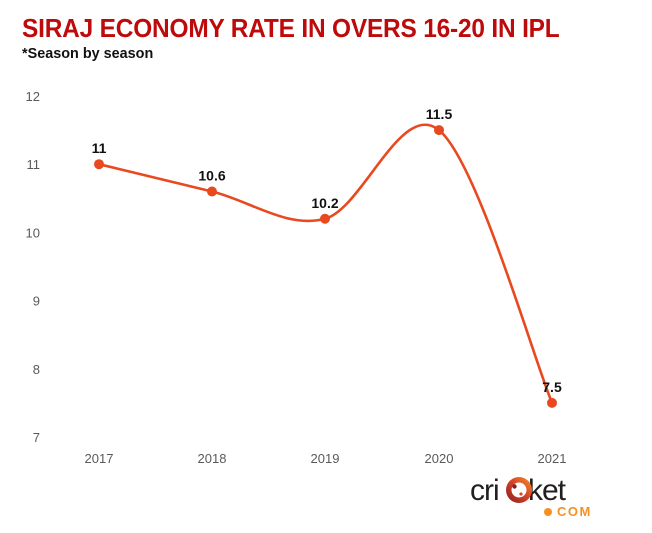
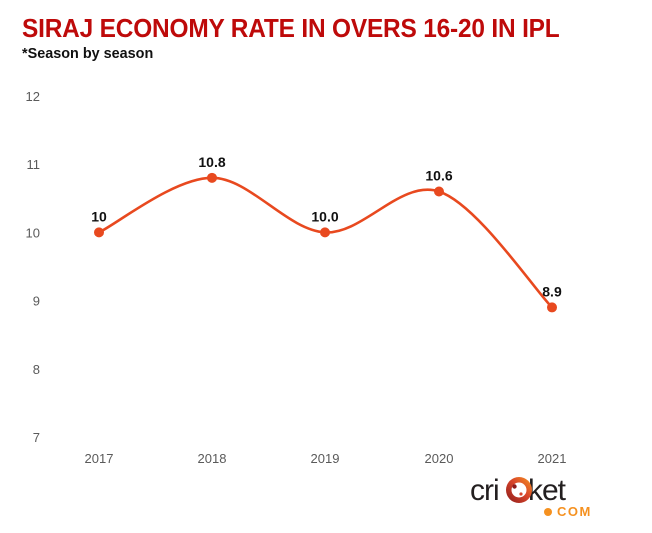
2017: 11 -> 10
2018: 10.6 -> 10.8
2019: 10.2 -> 10.0
2020: 11.5 -> 10.6
2021: 7.5 -> 8.9
